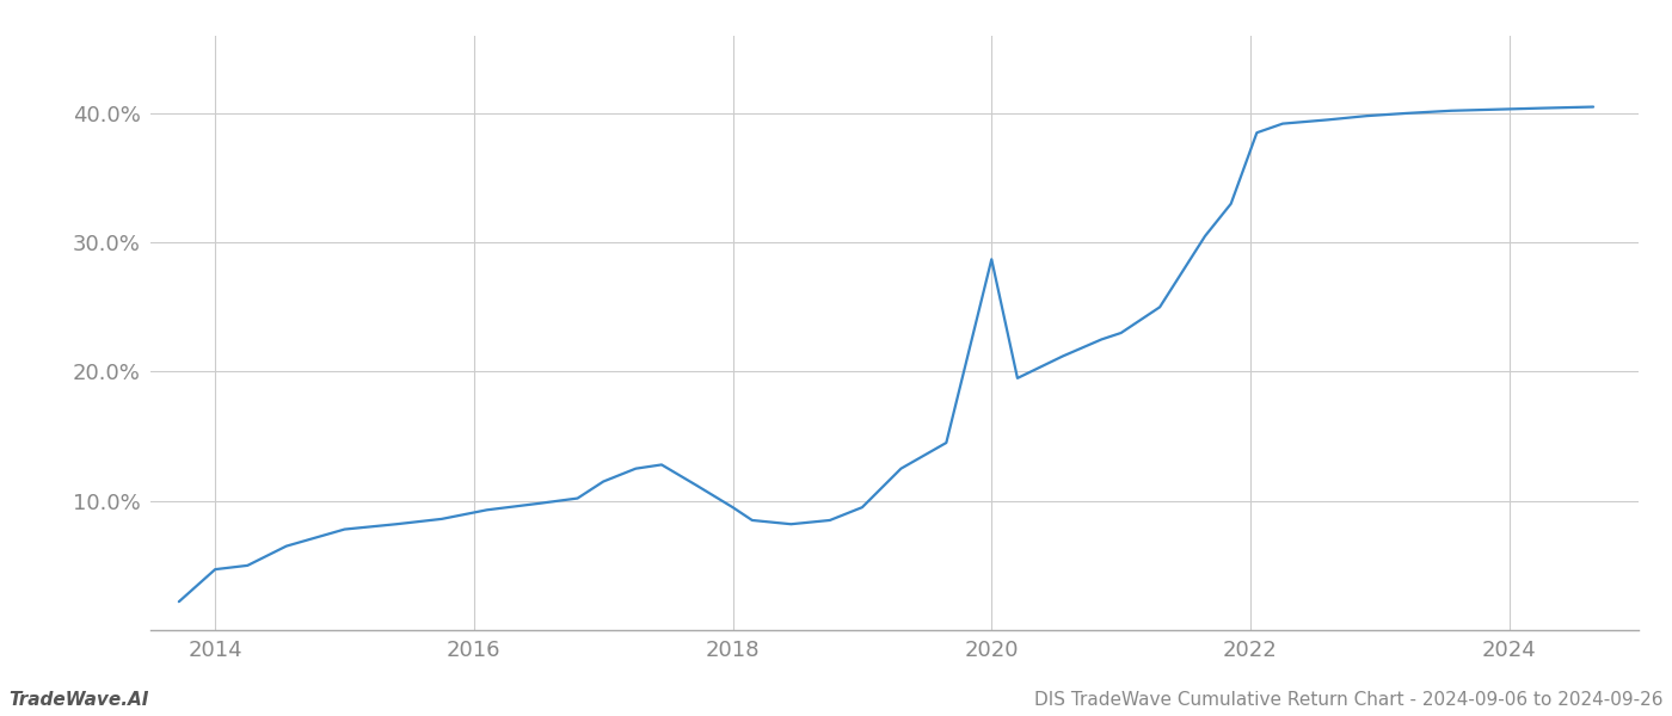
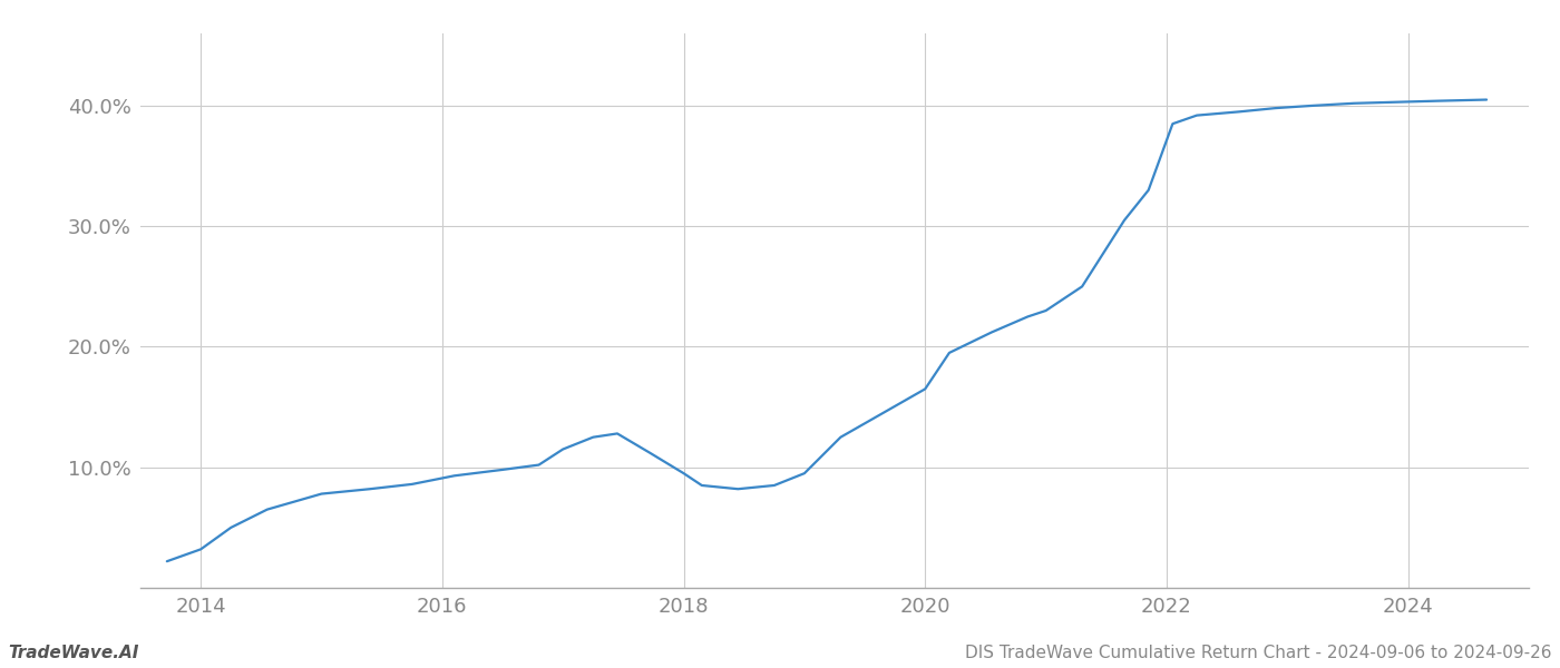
2014: 4.7% -> 3.2%
2020: 28.7% -> 16.5%
